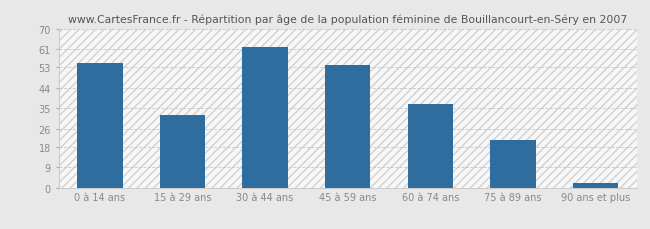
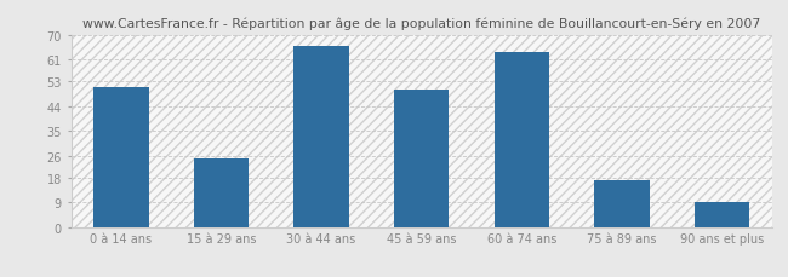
0 à 14 ans: 55 -> 51
15 à 29 ans: 32 -> 25
30 à 44 ans: 62 -> 66
45 à 59 ans: 54 -> 50
60 à 74 ans: 37 -> 64
75 à 89 ans: 21 -> 17
90 ans et plus: 2 -> 9
